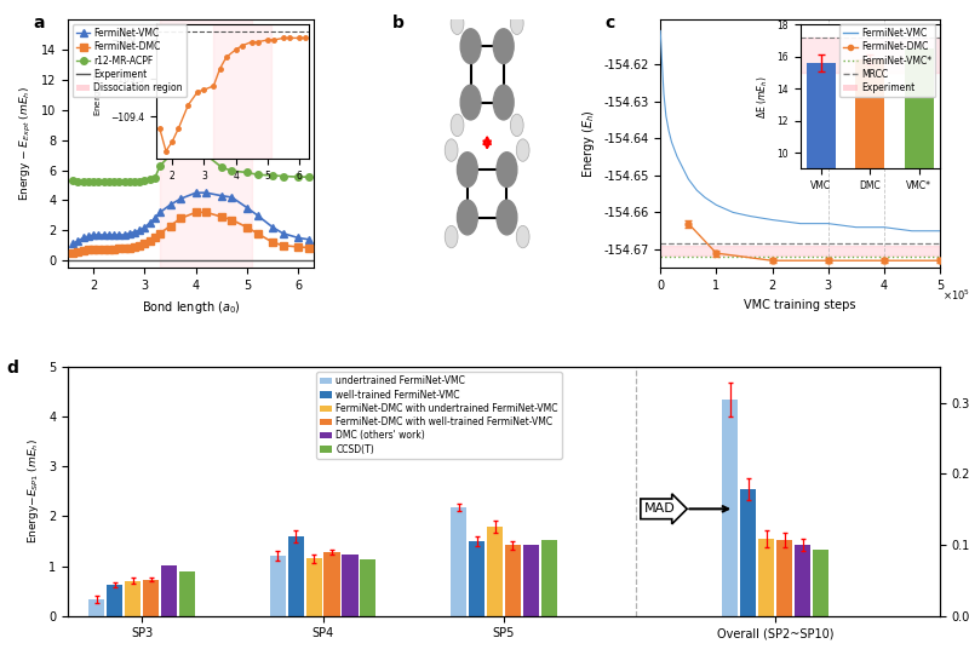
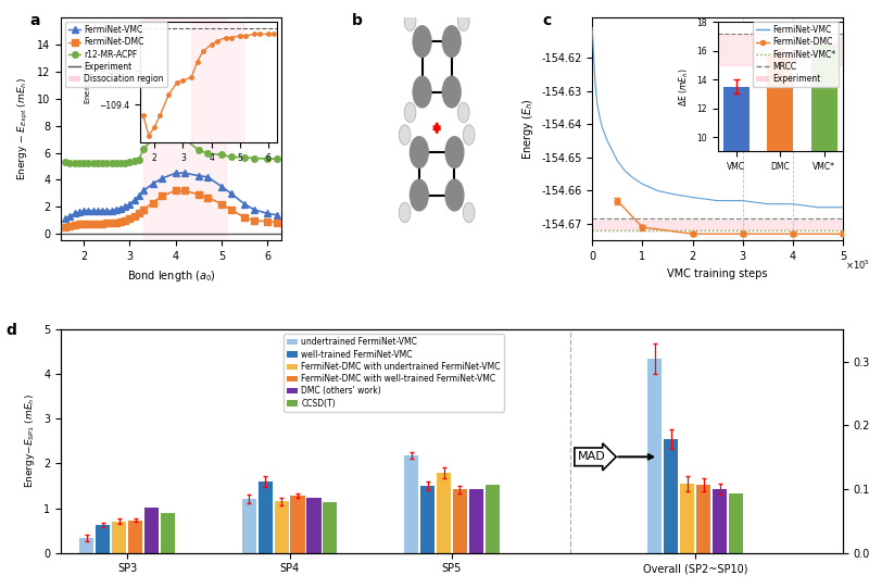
VMC: 15.6 -> 13.5
